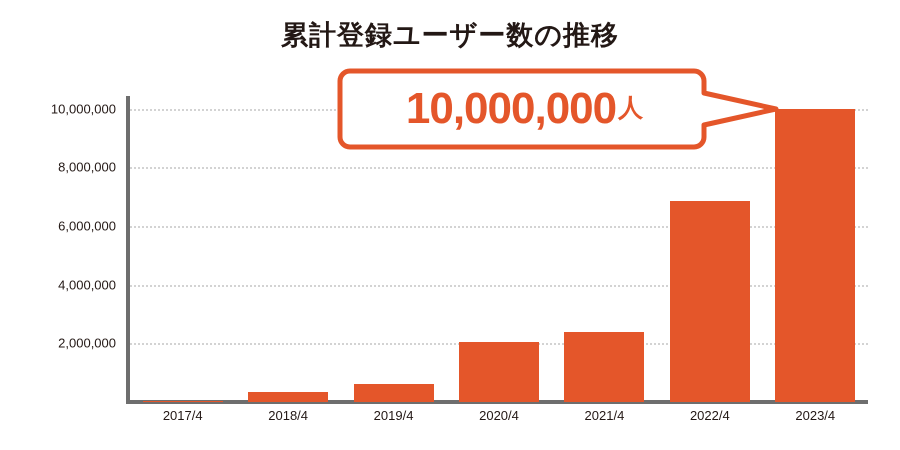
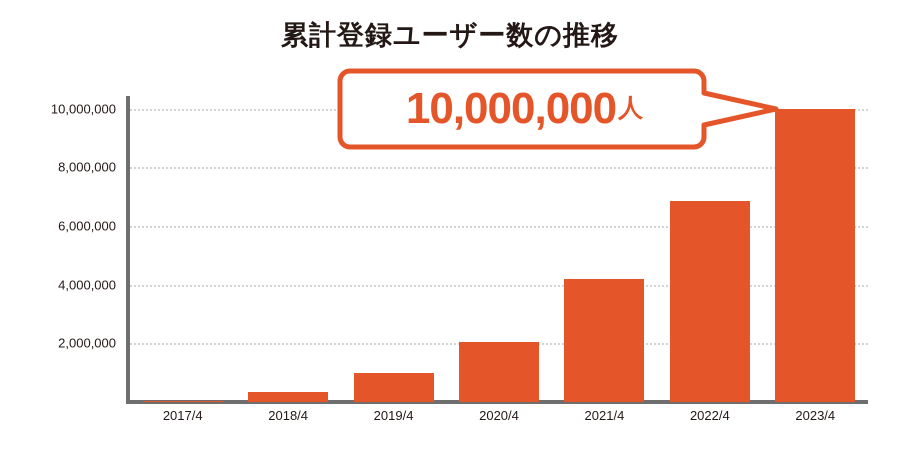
2019/4: 600000 -> 1000000
2021/4: 2400000 -> 4200000
